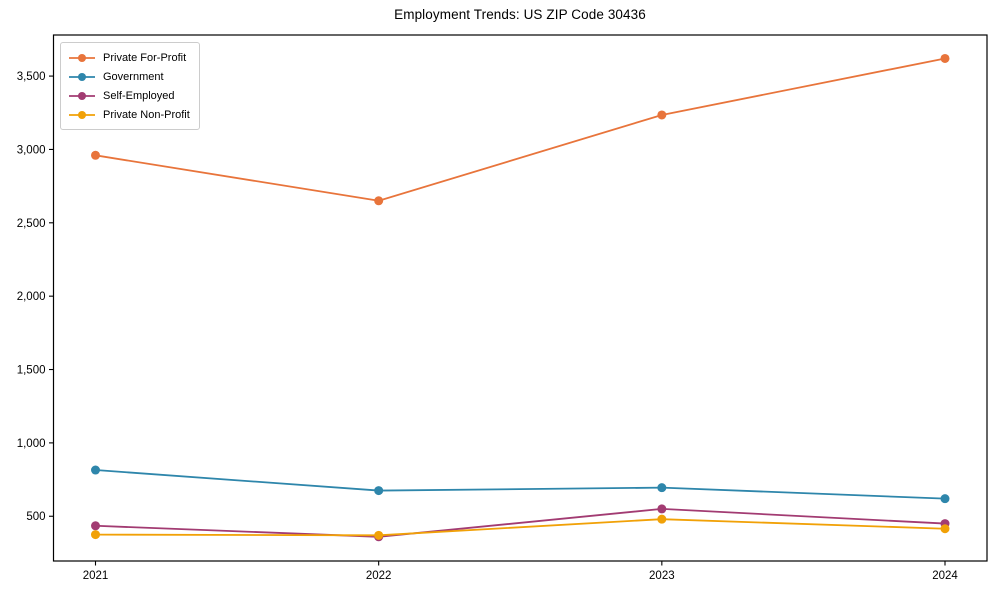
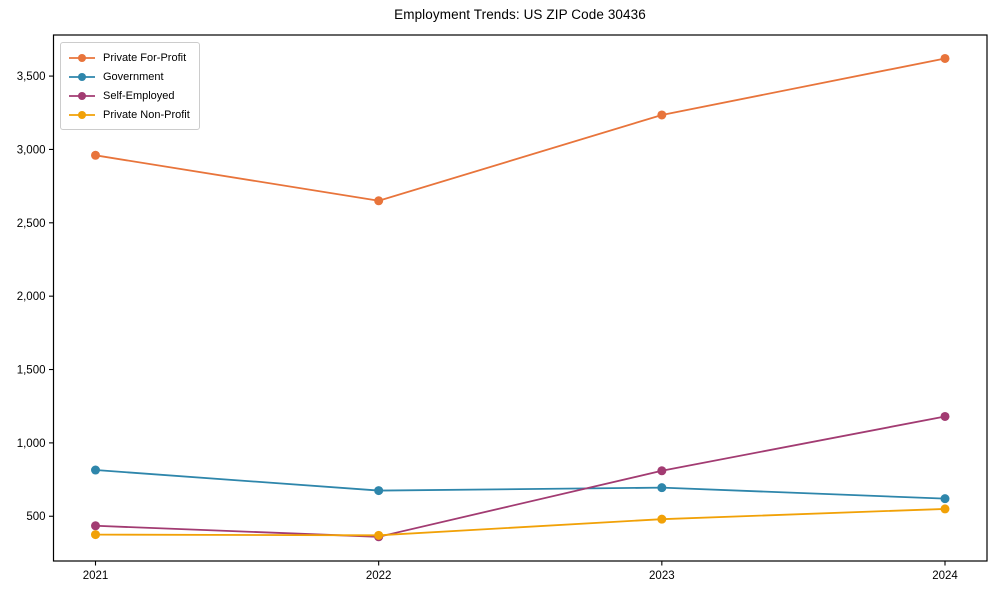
Self-Employed/2023: 550 -> 810
Self-Employed/2024: 450 -> 1180
Private Non-Profit/2024: 420 -> 550
